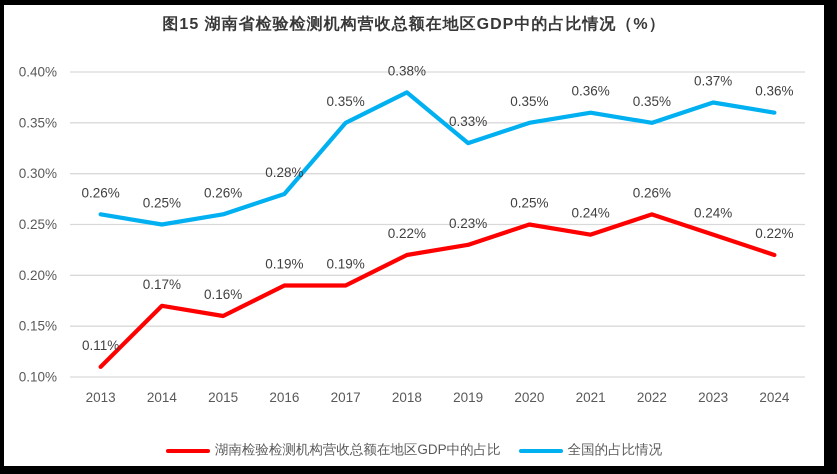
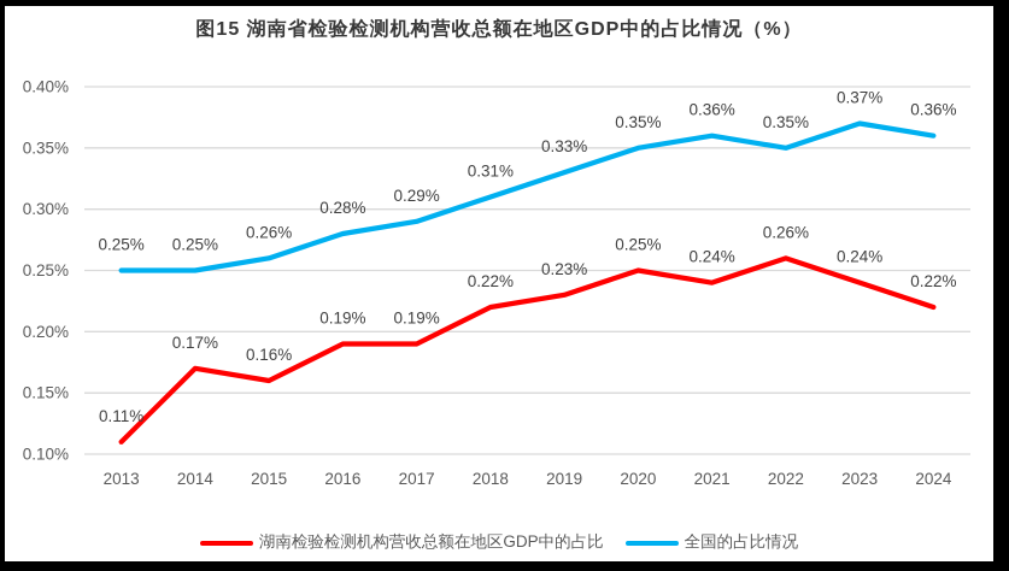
全国的占比情况/2013: 0.26% -> 0.25%
全国的占比情况/2017: 0.35% -> 0.29%
全国的占比情况/2018: 0.38% -> 0.31%
